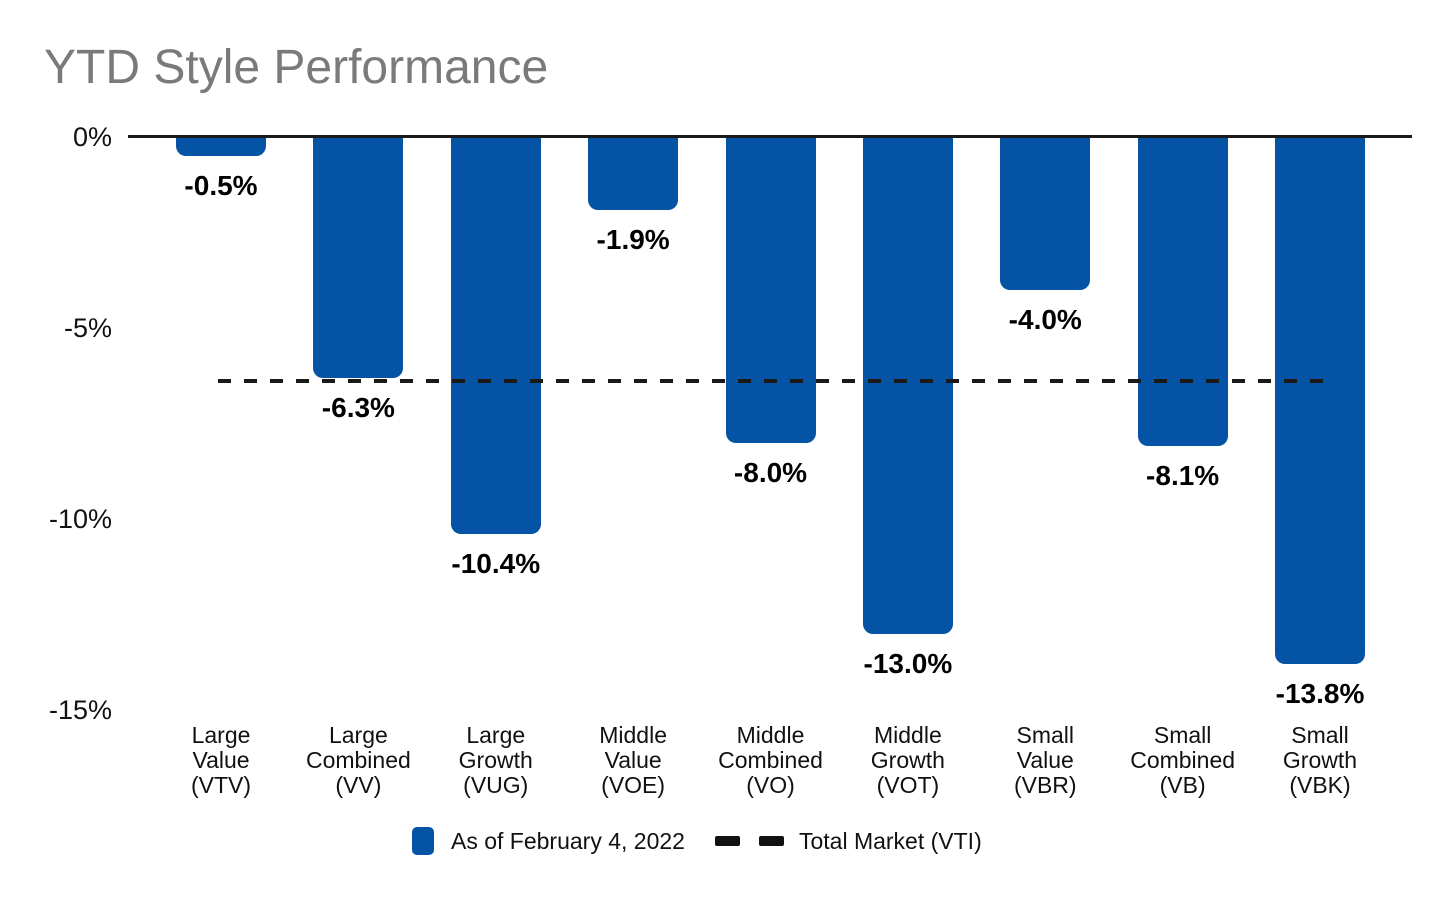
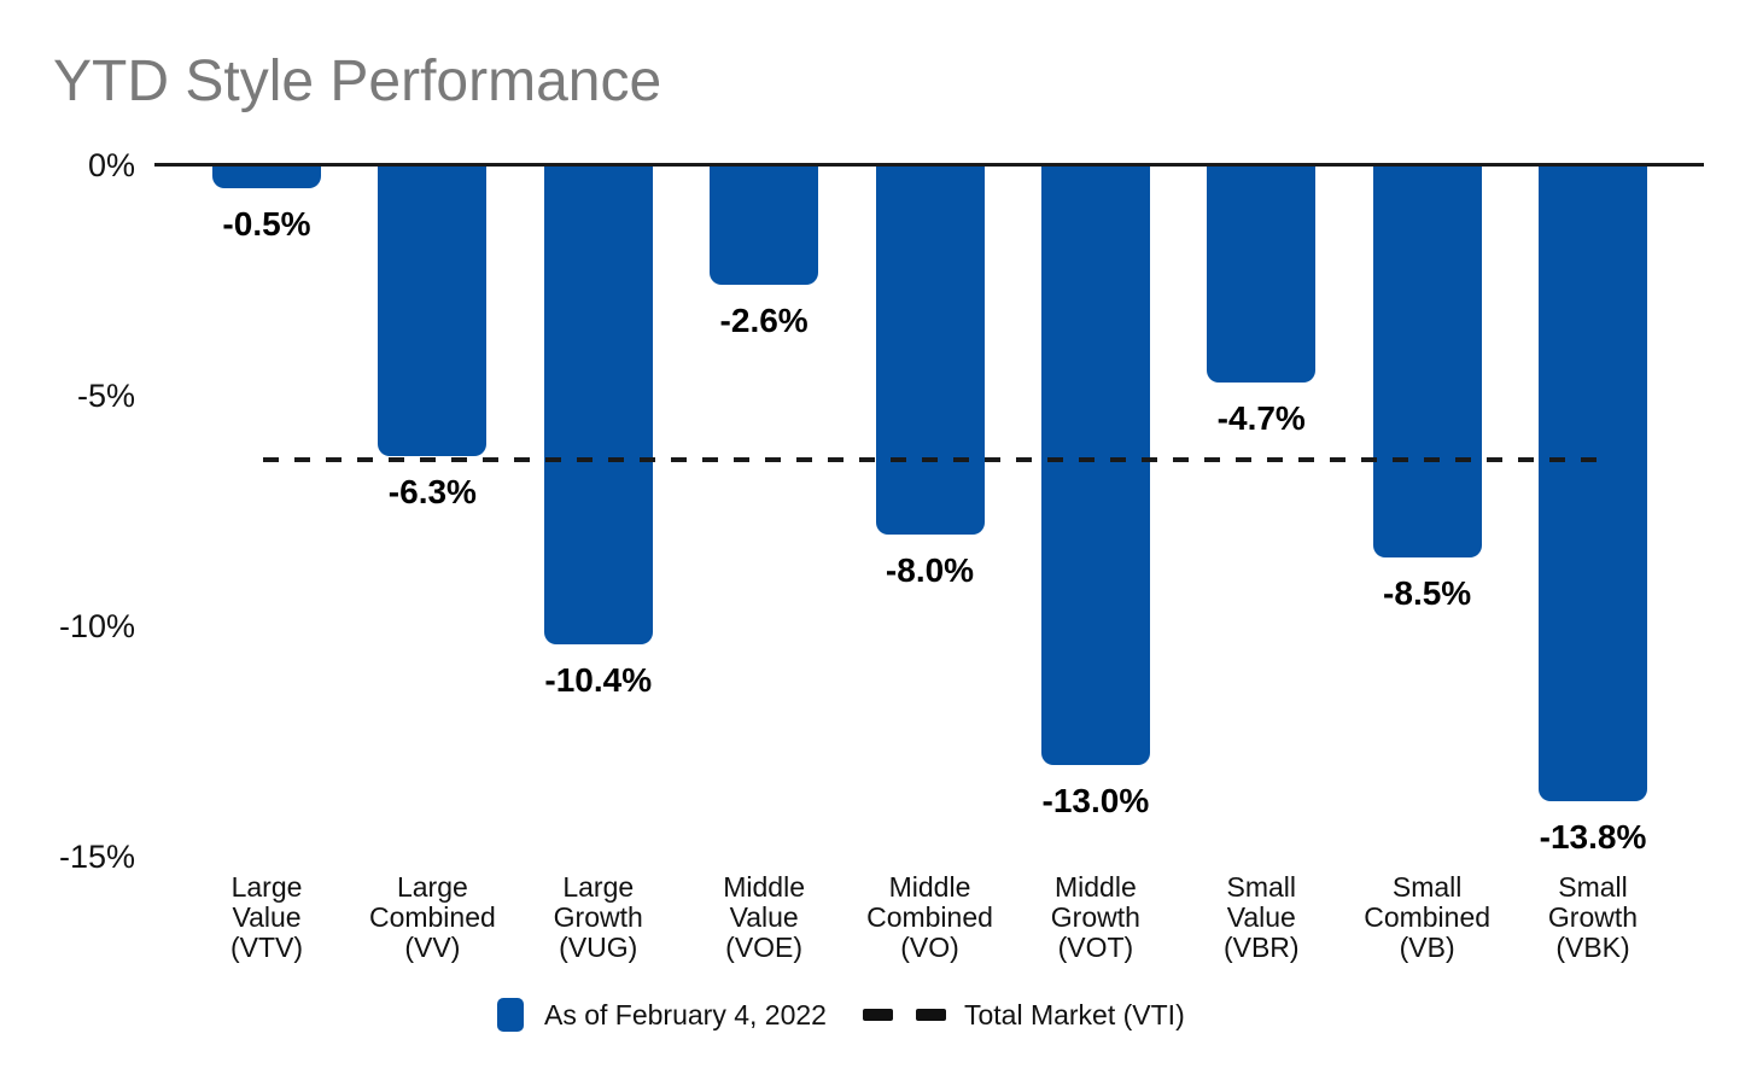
Middle Value (VOE): -1.9% -> -2.6%
Small Value (VBR): -4.0% -> -4.7%
Small Combined (VB): -8.1% -> -8.5%
